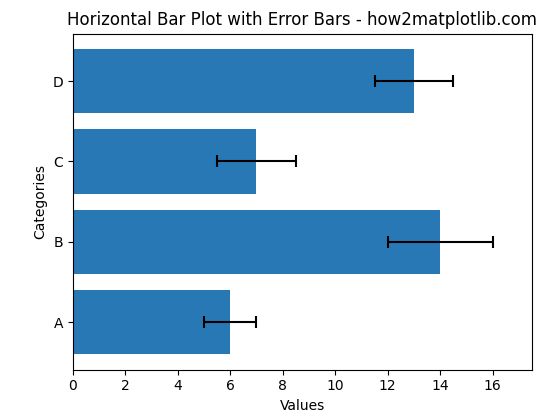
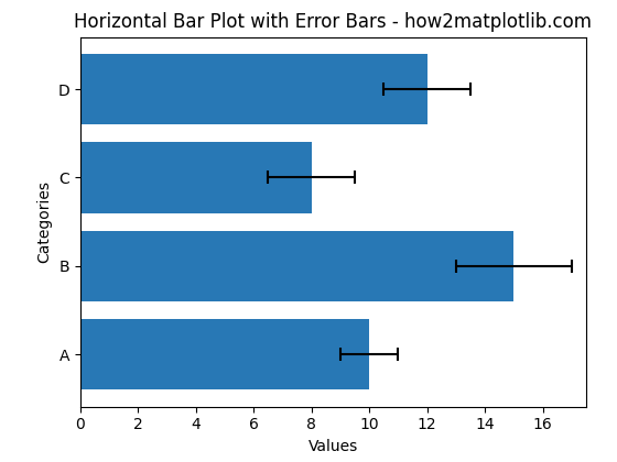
D: 13 -> 12
C: 7 -> 8
B: 14 -> 15
A: 6 -> 10
